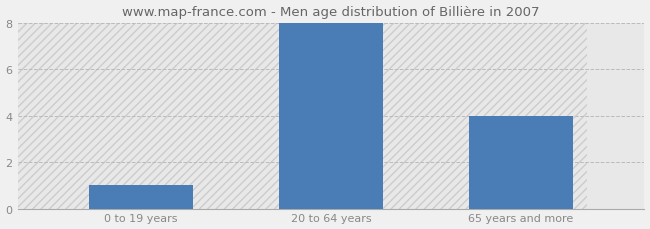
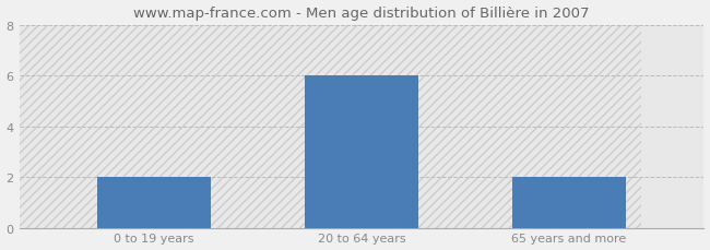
0 to 19 years: 1 -> 2
20 to 64 years: 8 -> 6
65 years and more: 4 -> 2
